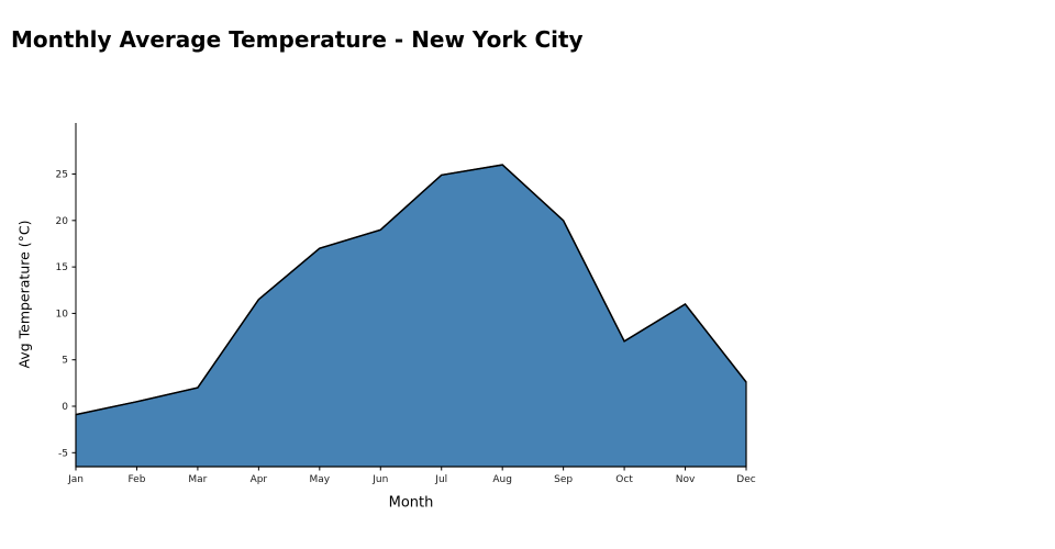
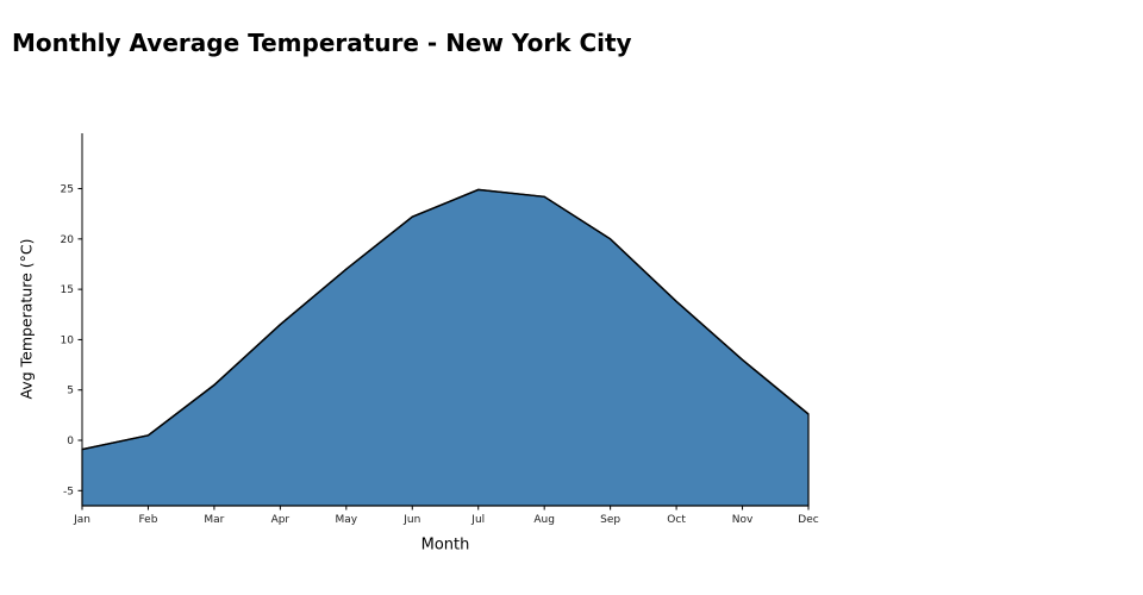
Mar: 2 -> 6
Jun: 19 -> 22
Aug: 26 -> 24
Oct: 7 -> 14
Nov: 11 -> 8
